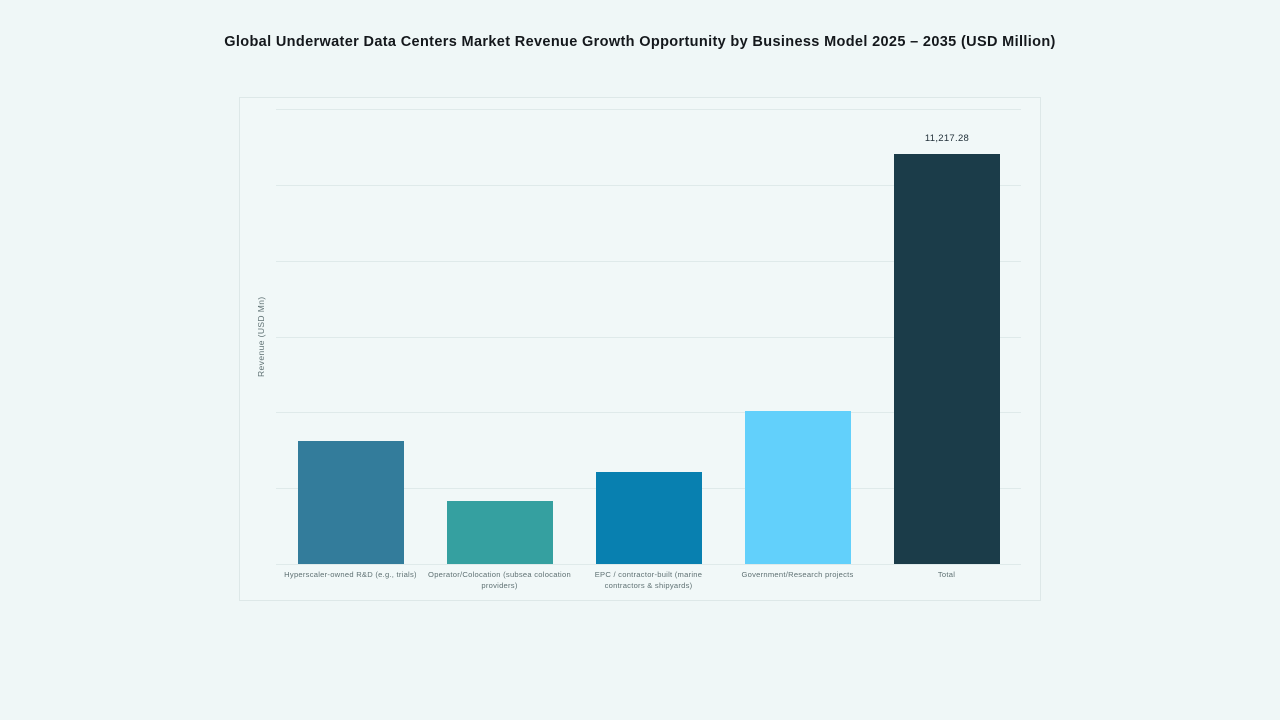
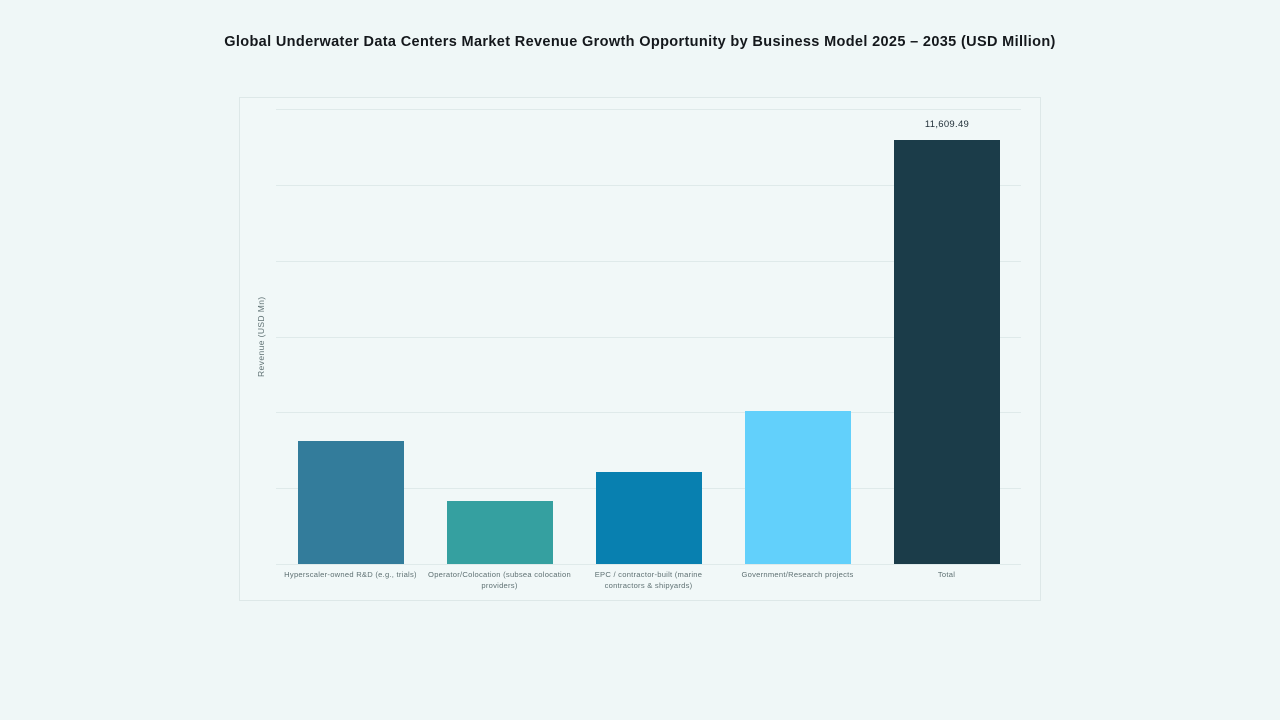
Total: 11,217.28 -> 11,609.49
